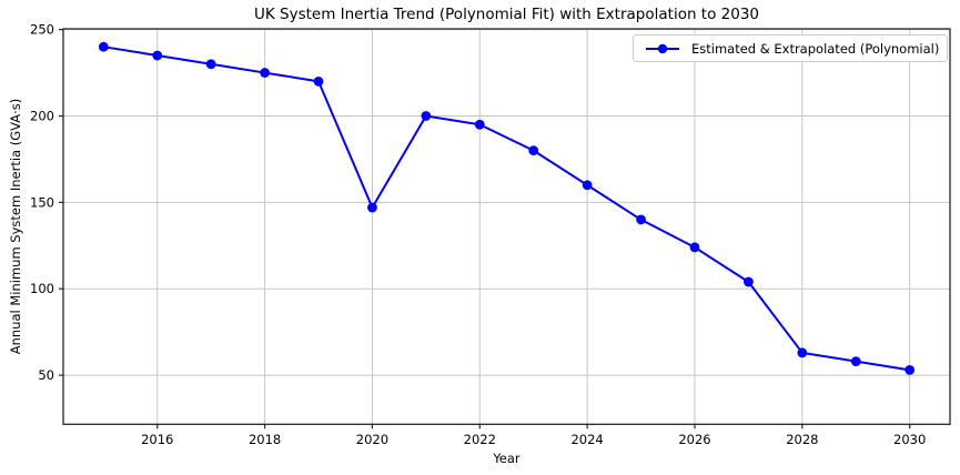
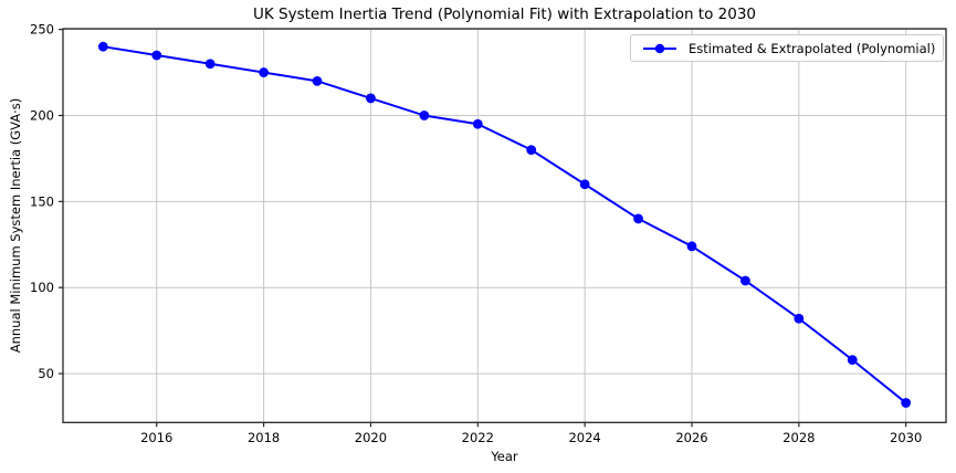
2020: 147 -> 210
2028: 63 -> 82
2030: 53 -> 33
